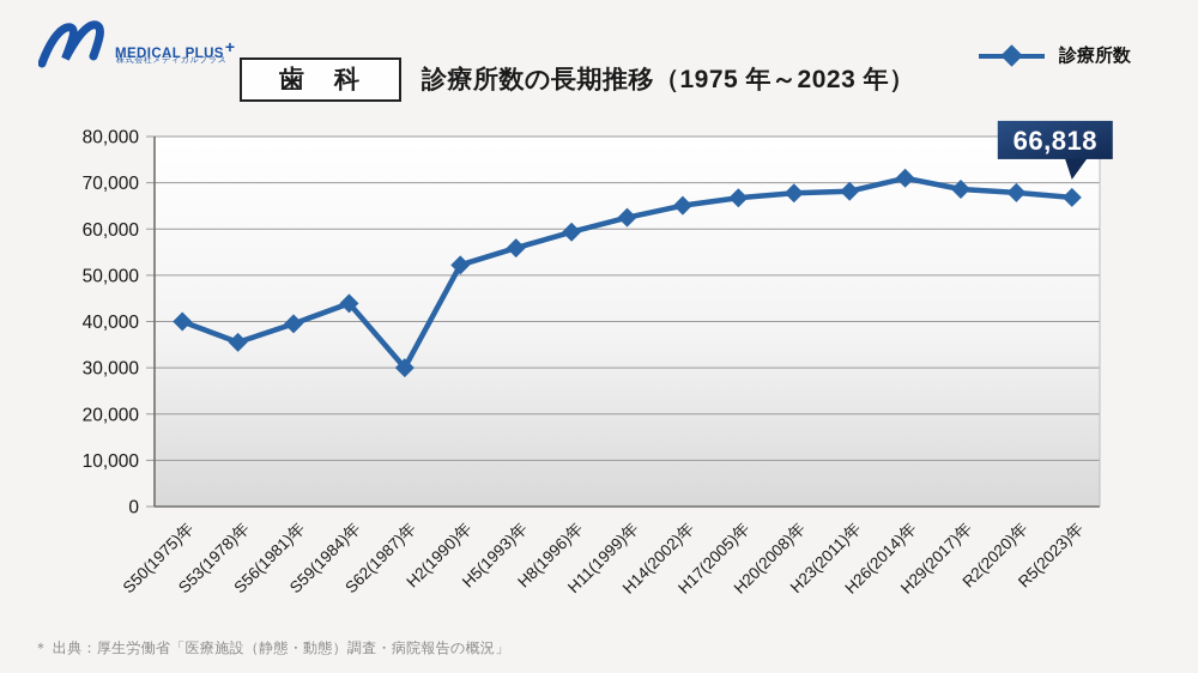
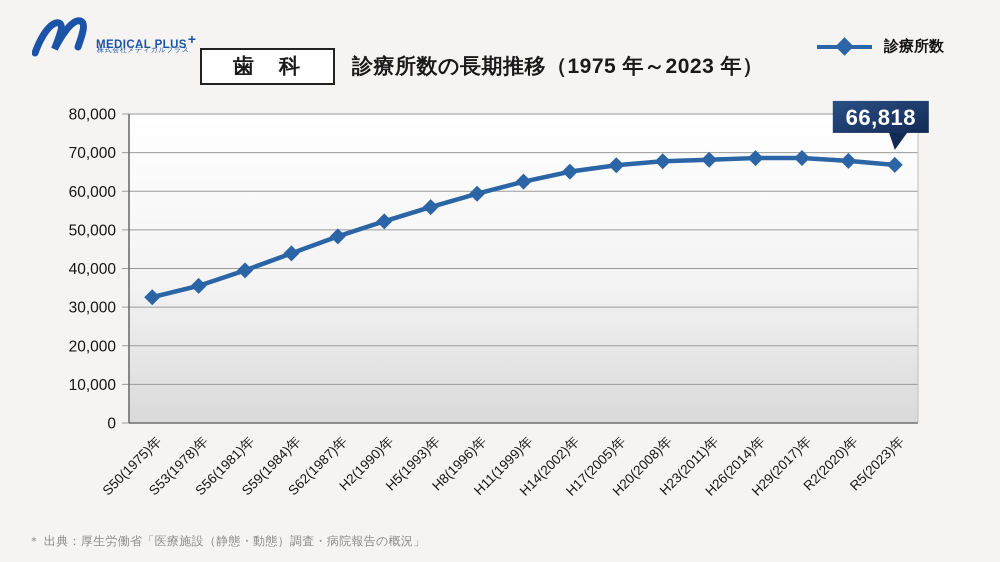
S50(1975)年: 40000 -> 33000
S62(1987)年: 30000 -> 48000
H26(2014)年: 71000 -> 69000
